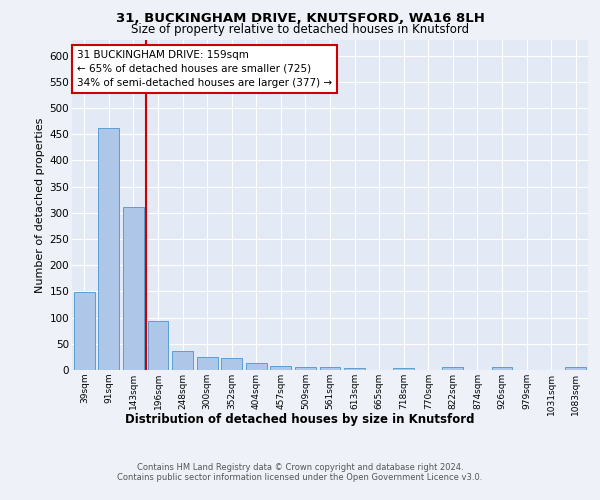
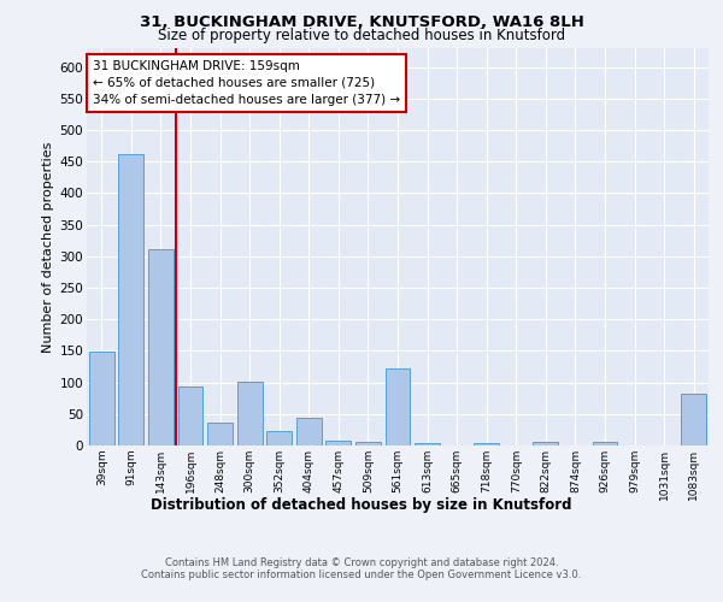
300sqm: 24 -> 102
404sqm: 13 -> 44
561sqm: 5 -> 122
1083sqm: 5 -> 82
